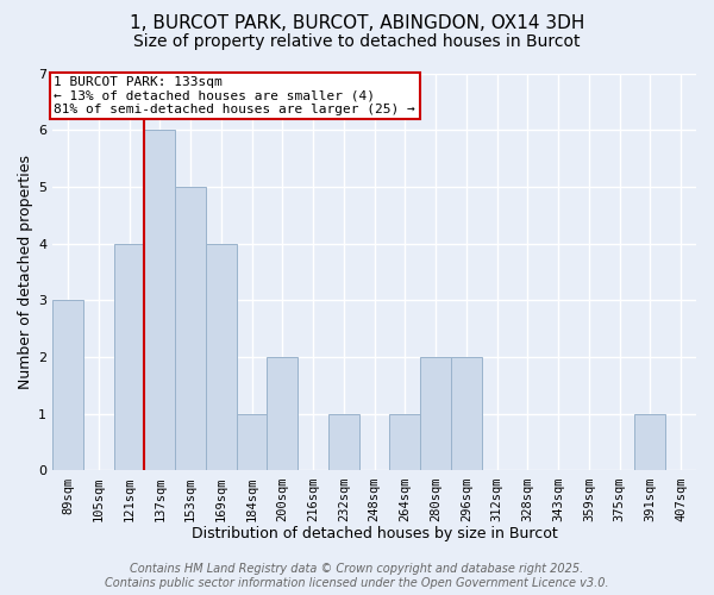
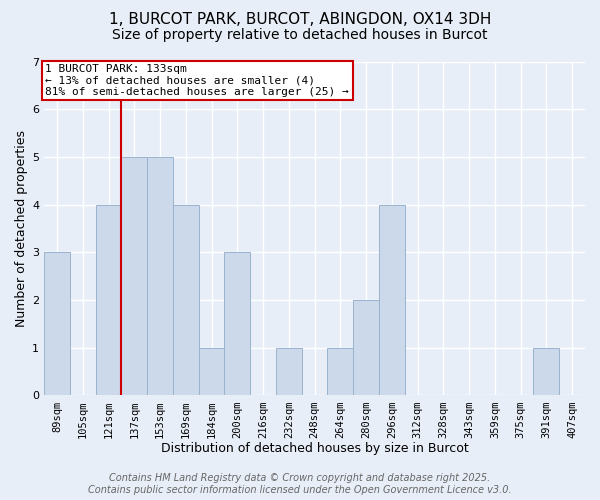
137sqm: 6 -> 5
200sqm: 2 -> 3
296sqm: 2 -> 4
